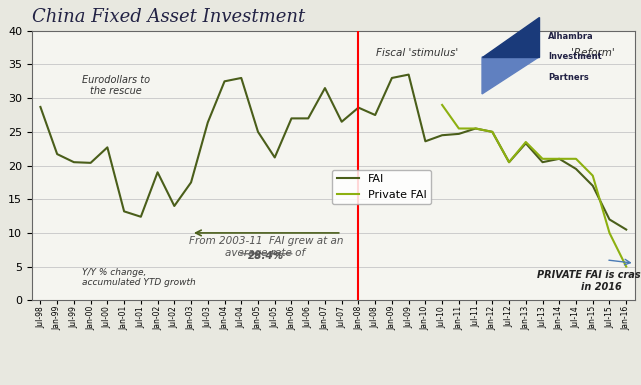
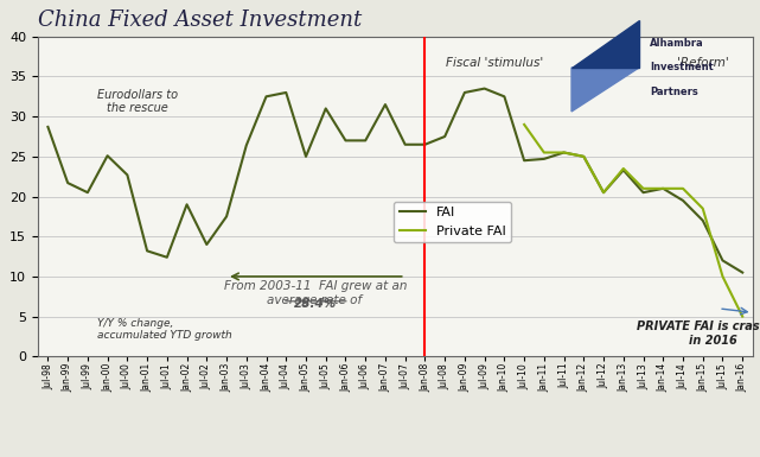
FAI/Jan-00: 20.4 -> 25.1
FAI/Jul-05: 21.2 -> 31.0
FAI/Jan-08: 28.6 -> 26.5
FAI/Jan-10: 23.6 -> 32.5
